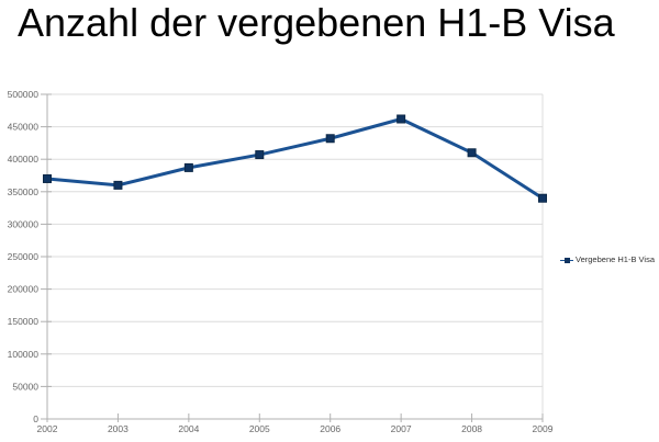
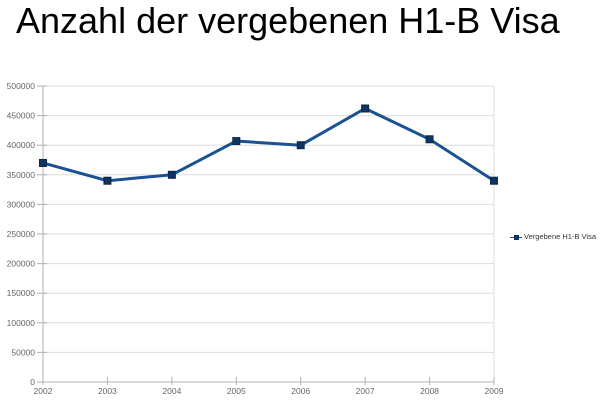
2003: 360000 -> 340000
2004: 390000 -> 350000
2006: 430000 -> 400000
